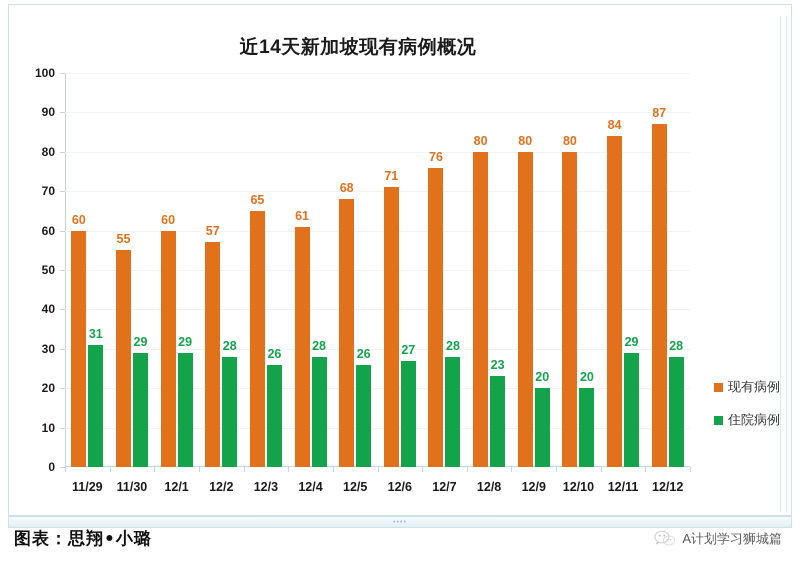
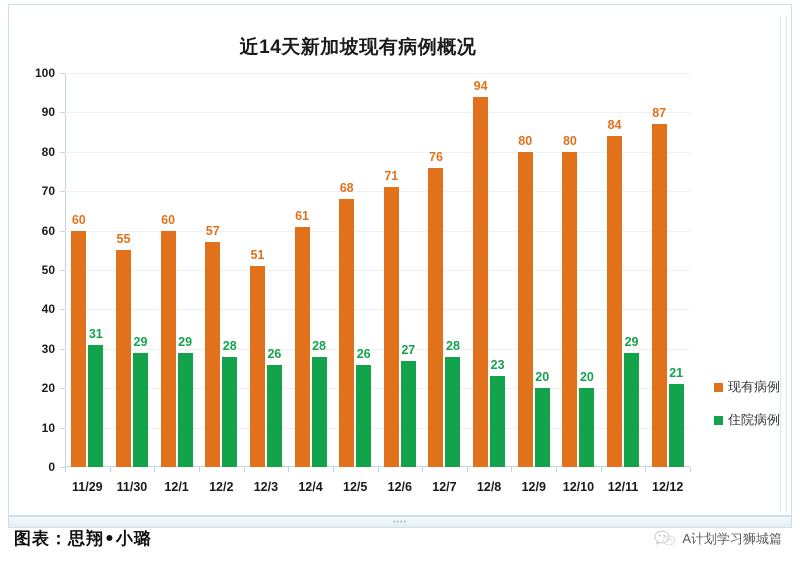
现有病例/12/3: 65 -> 51
现有病例/12/8: 80 -> 94
住院病例/12/12: 28 -> 21
